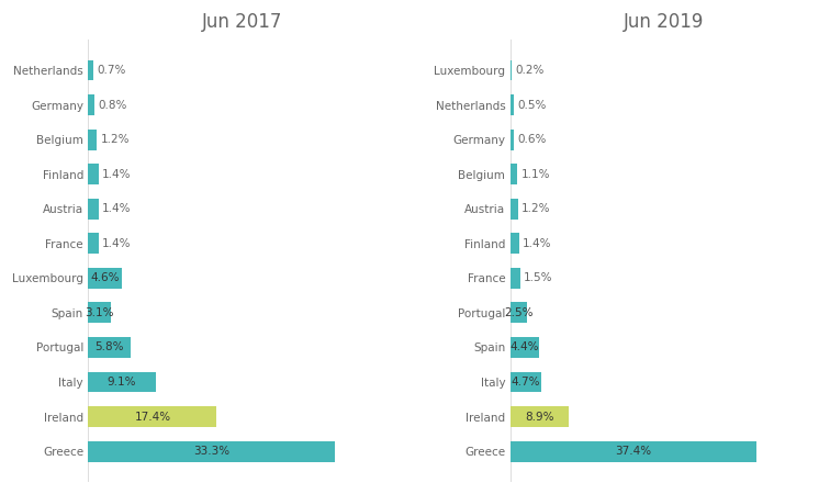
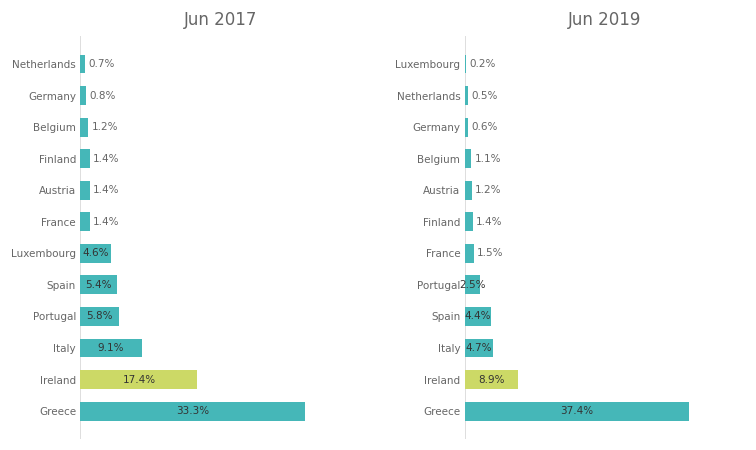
Jun 2017/Spain: 3.1% -> 5.4%
